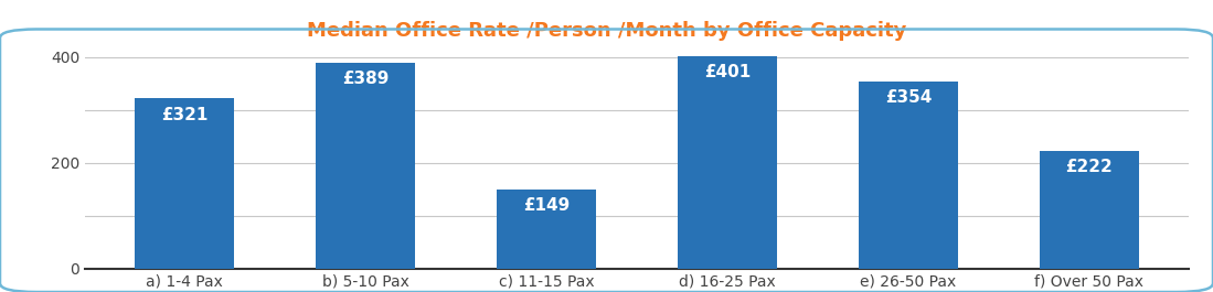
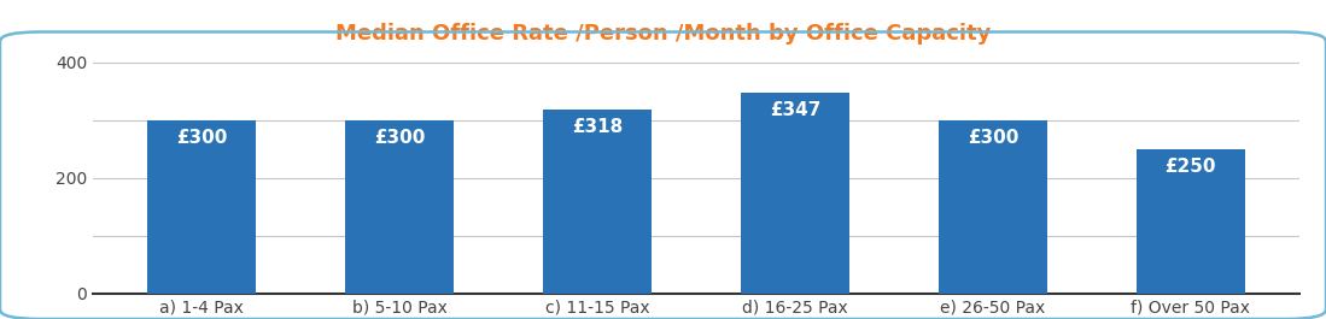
a) 1-4 Pax: £321 -> £300
b) 5-10 Pax: £389 -> £300
c) 11-15 Pax: £149 -> £318
d) 16-25 Pax: £401 -> £347
e) 26-50 Pax: £354 -> £300
f) Over 50 Pax: £222 -> £250
